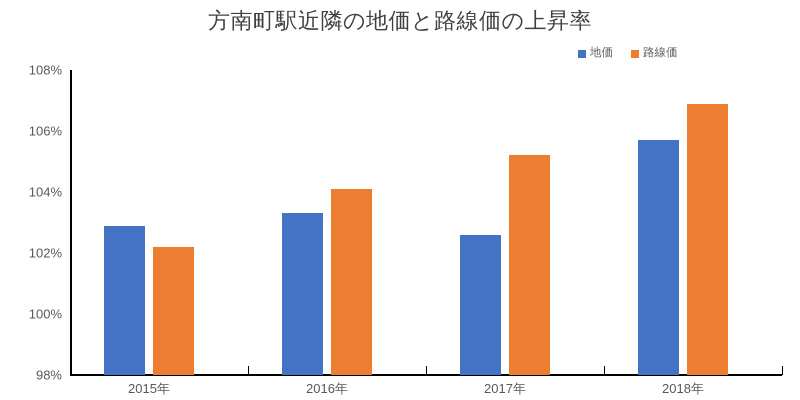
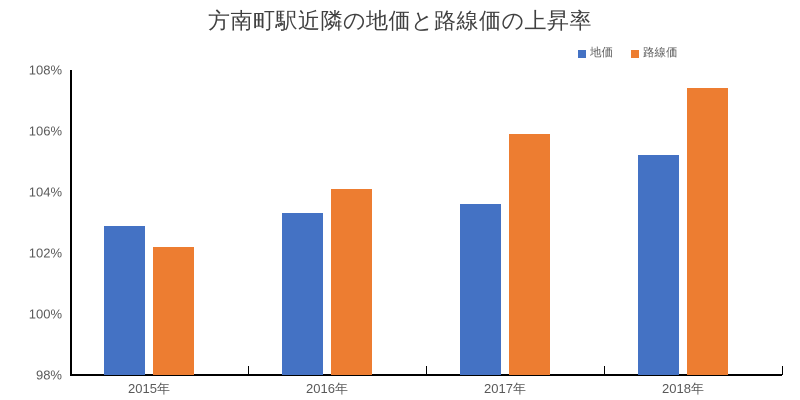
地価/2017年: 102.6% -> 103.6%
路線価/2017年: 105.2% -> 105.9%
地価/2018年: 105.7% -> 105.2%
路線価/2018年: 106.9% -> 107.4%
